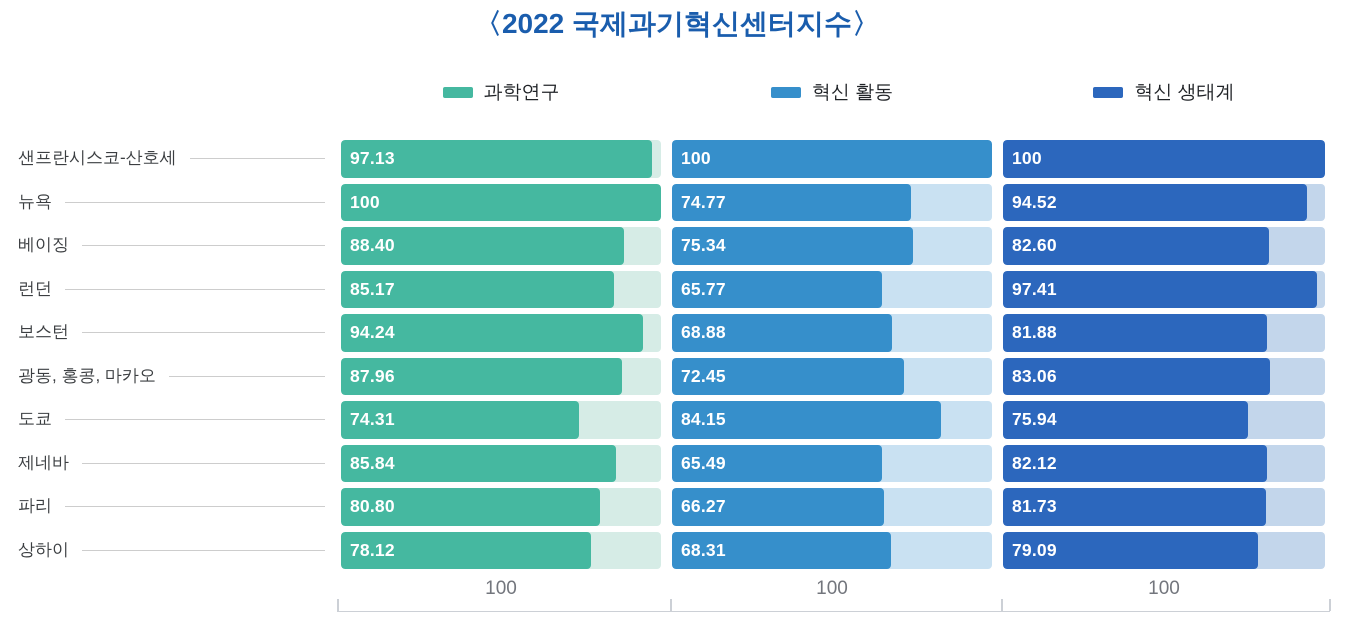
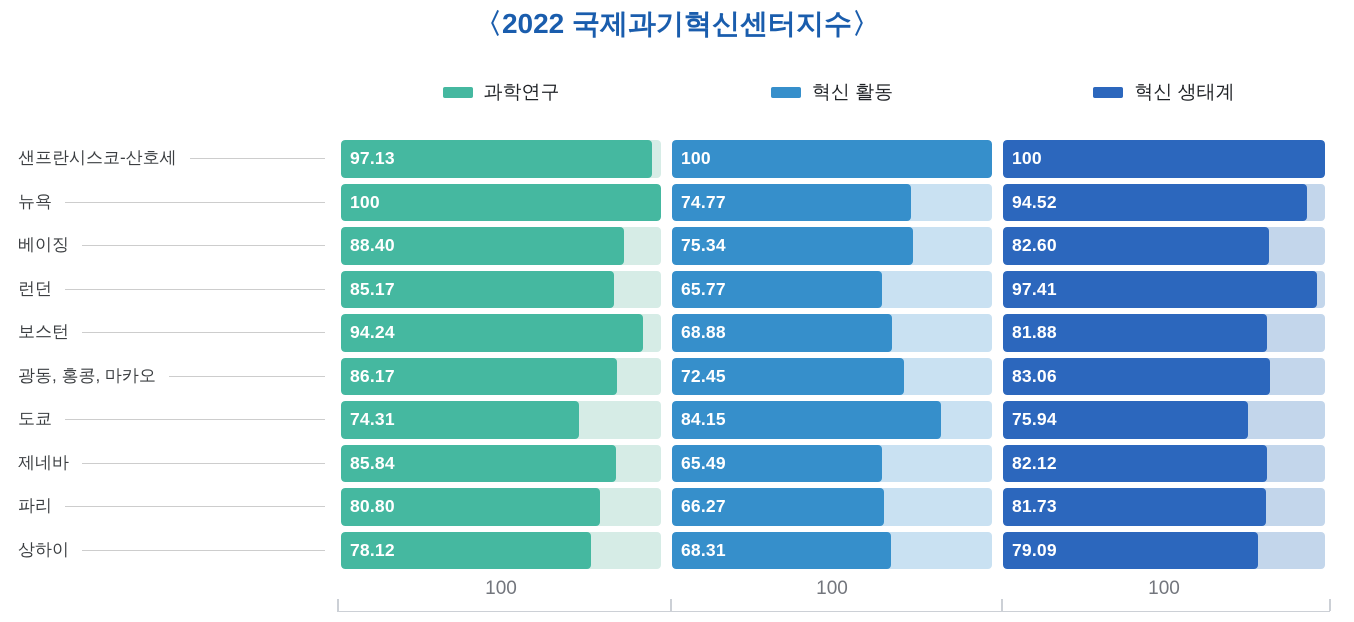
과학연구/광동, 홍콩, 마카오: 87.96 -> 86.17
